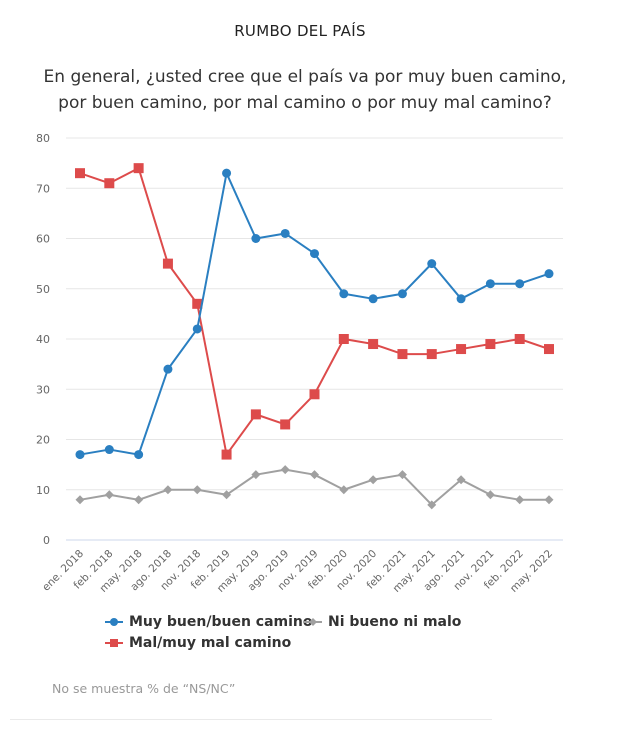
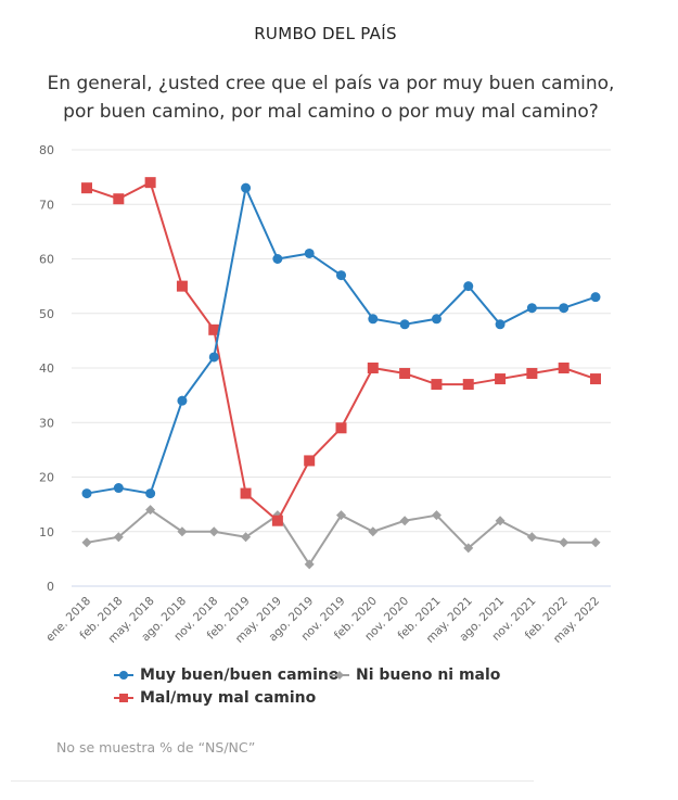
Ni bueno ni malo/may. 2018: 8 -> 14
Mal/muy mal camino/may. 2019: 25 -> 12
Ni bueno ni malo/ago. 2019: 14 -> 4
